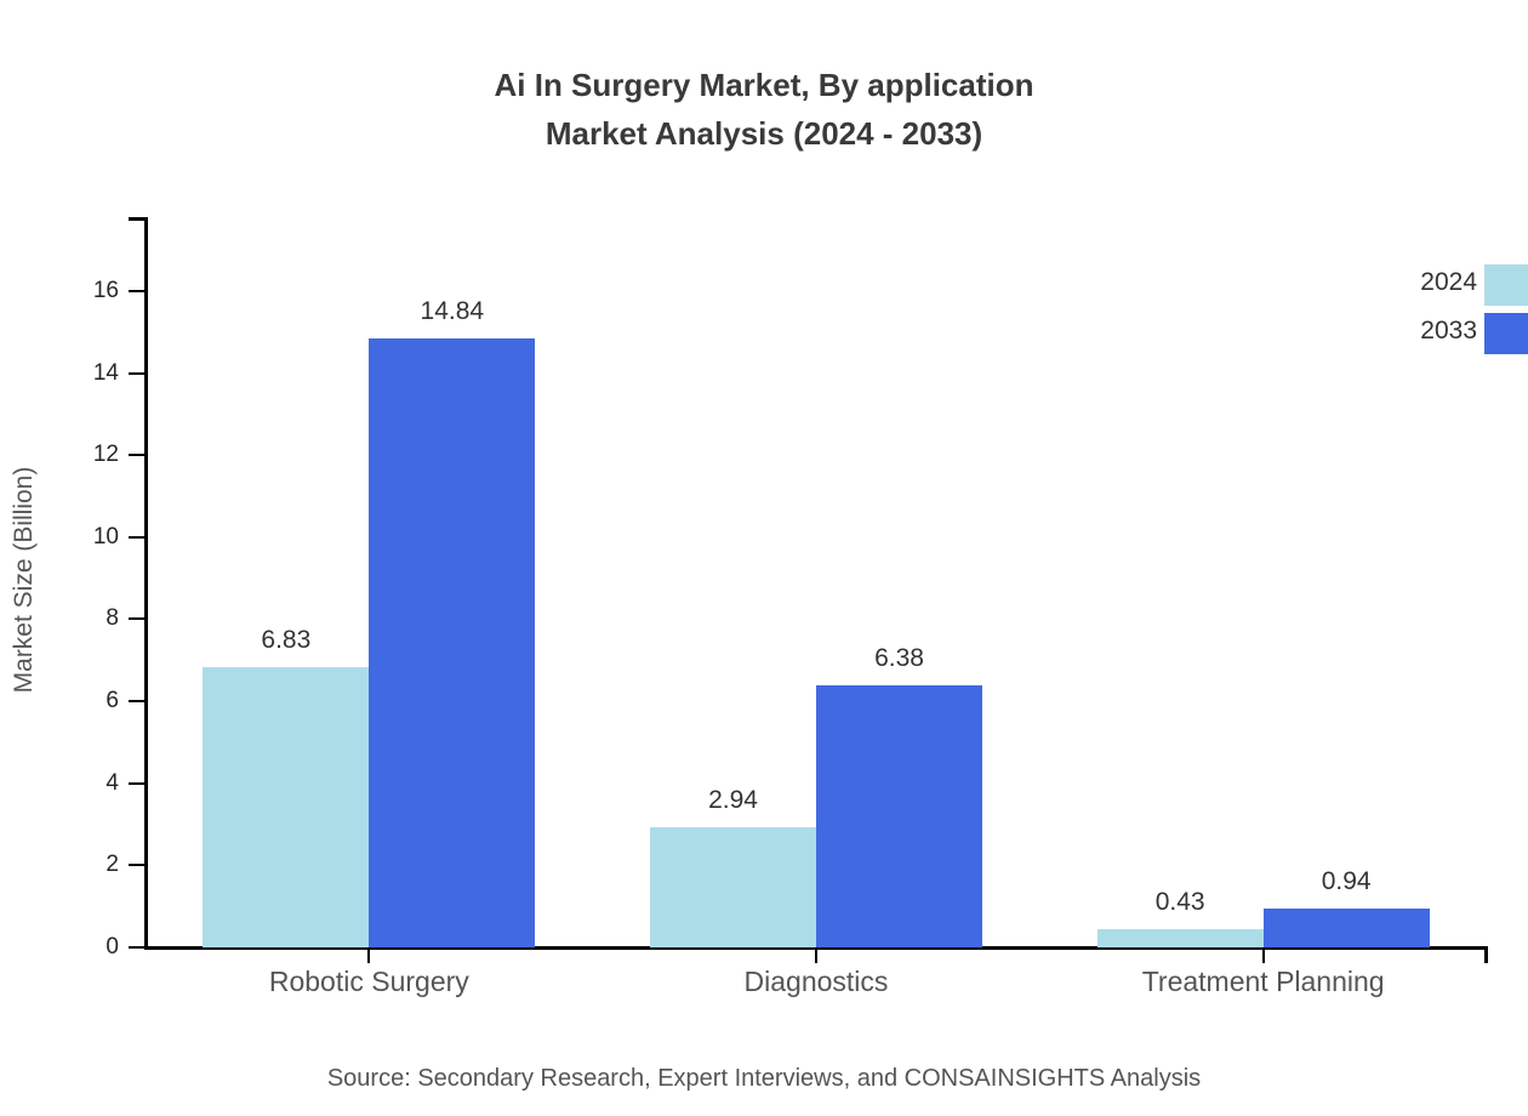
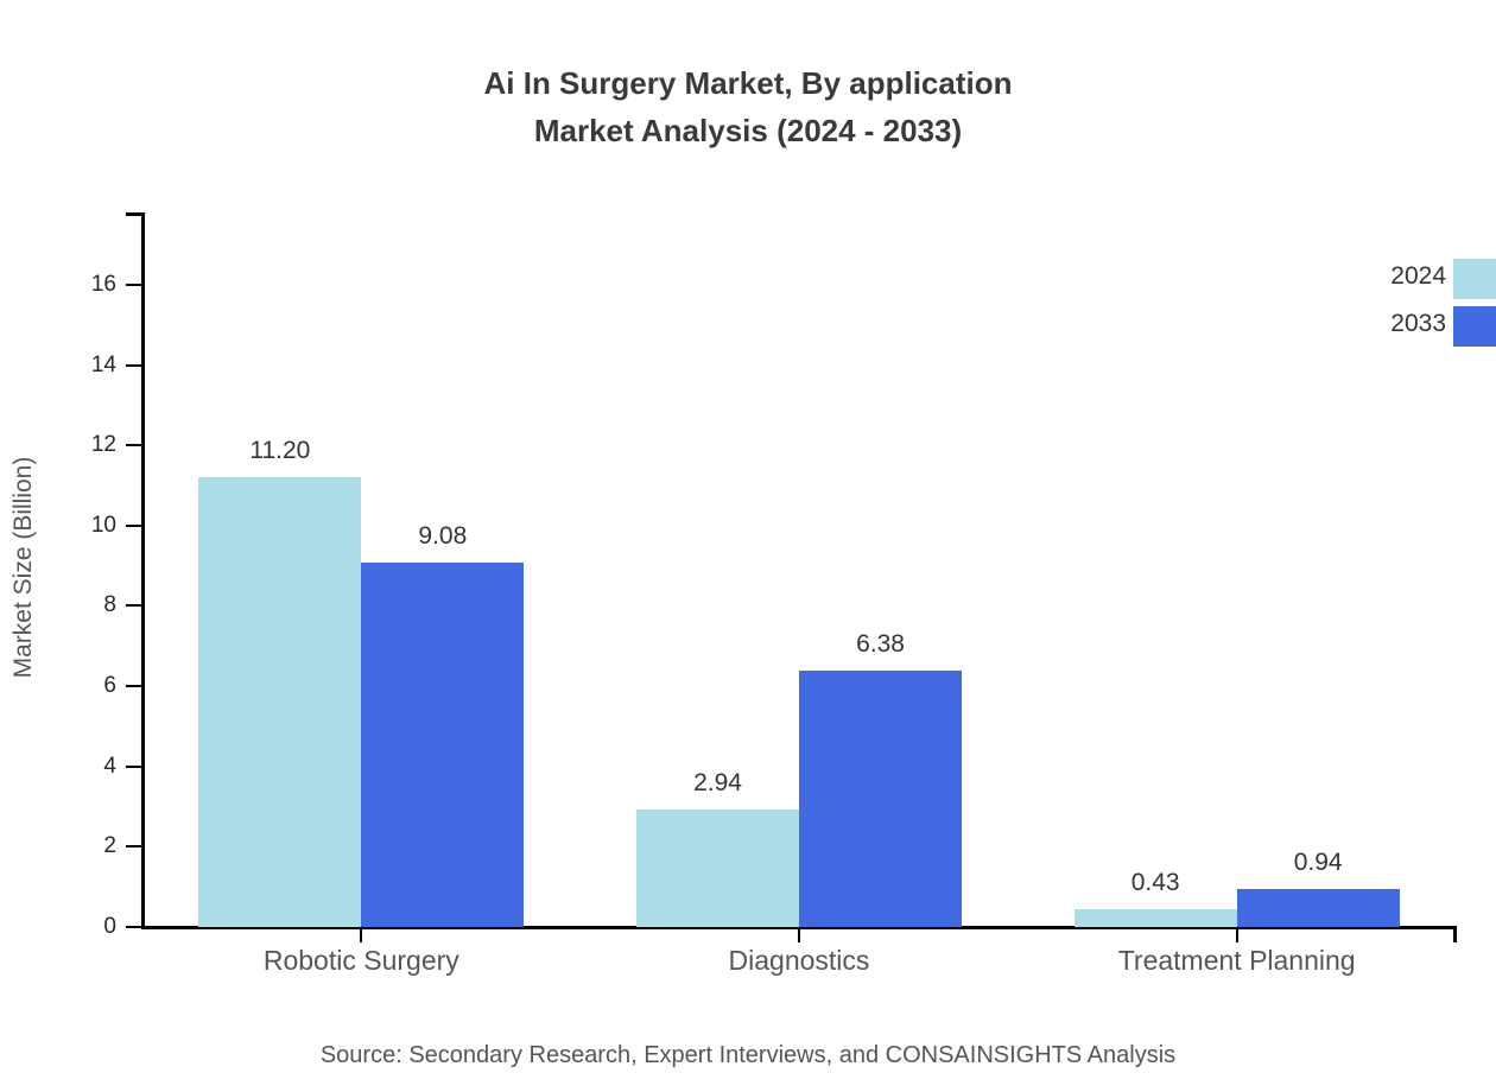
2024/Robotic Surgery: 6.83 -> 11.20
2033/Robotic Surgery: 14.84 -> 9.08
